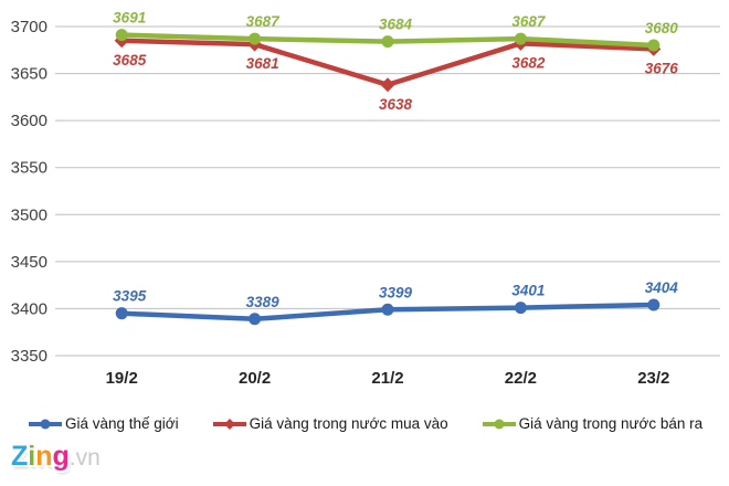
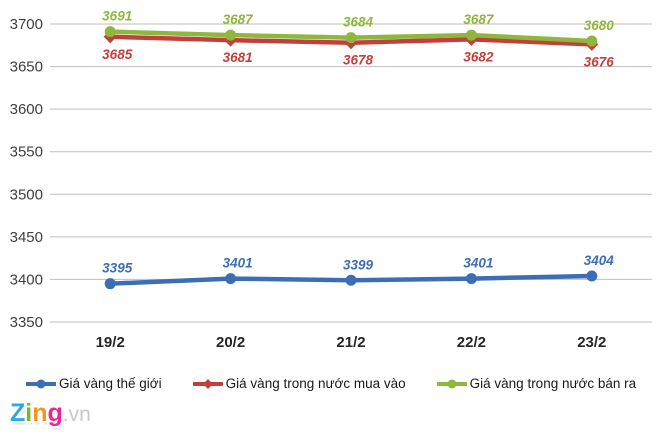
Giá vàng thế giới/20/2: 3389 -> 3401
Giá vàng trong nước mua vào/21/2: 3638 -> 3678
